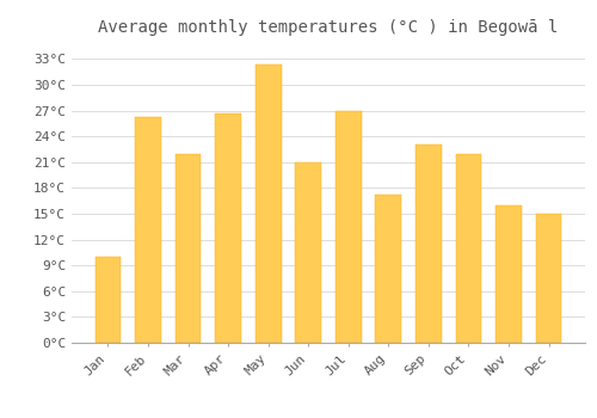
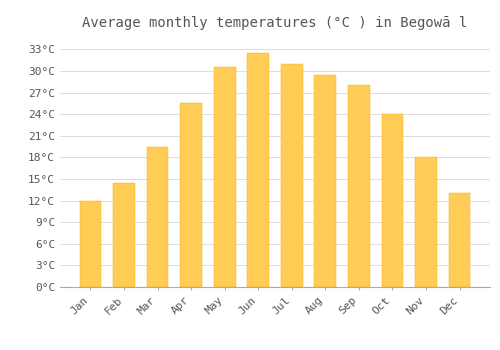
Jan: 10.0°C -> 12.0°C
Feb: 26.2°C -> 14.5°C
Mar: 22.0°C -> 19.5°C
Apr: 26.6°C -> 25.5°C
May: 32.4°C -> 30.5°C
Jun: 21.0°C -> 32.5°C
Jul: 27.0°C -> 31.0°C
Aug: 17.2°C -> 29.5°C
Sep: 23.0°C -> 28.0°C
Oct: 22.0°C -> 24.0°C
Nov: 16.0°C -> 18.0°C
Dec: 15.0°C -> 13.0°C
